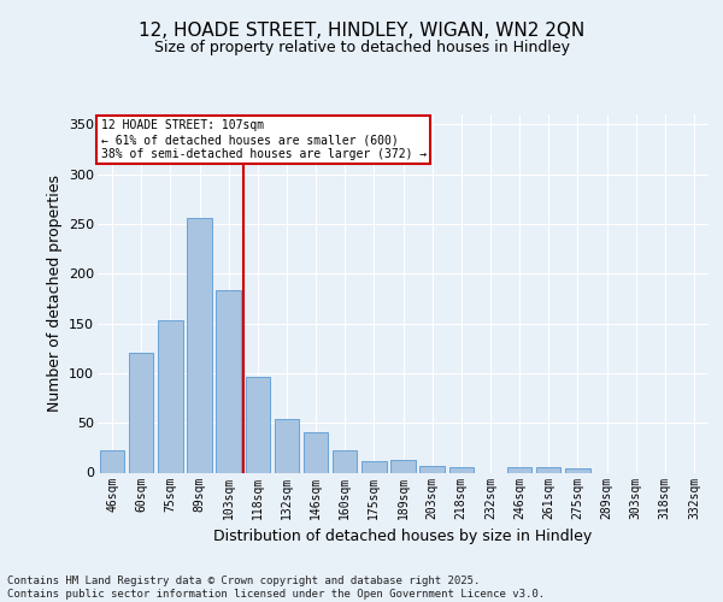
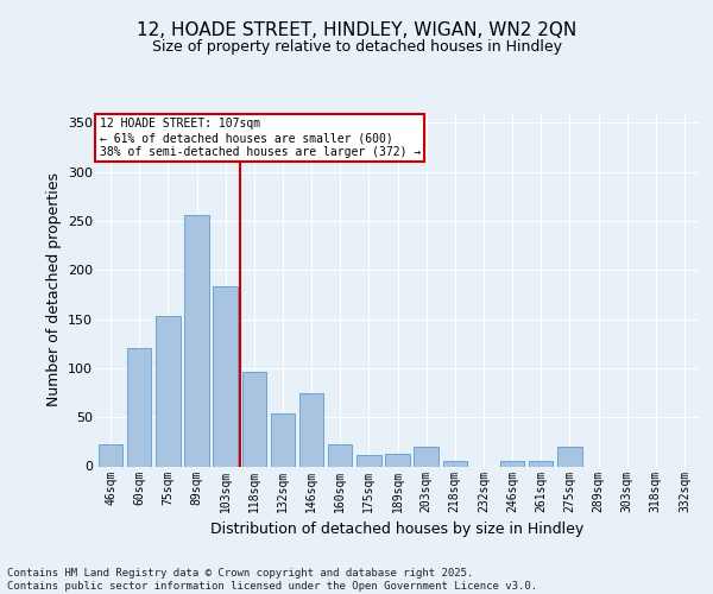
146sqm: 40 -> 74
203sqm: 7 -> 20
275sqm: 4 -> 20
